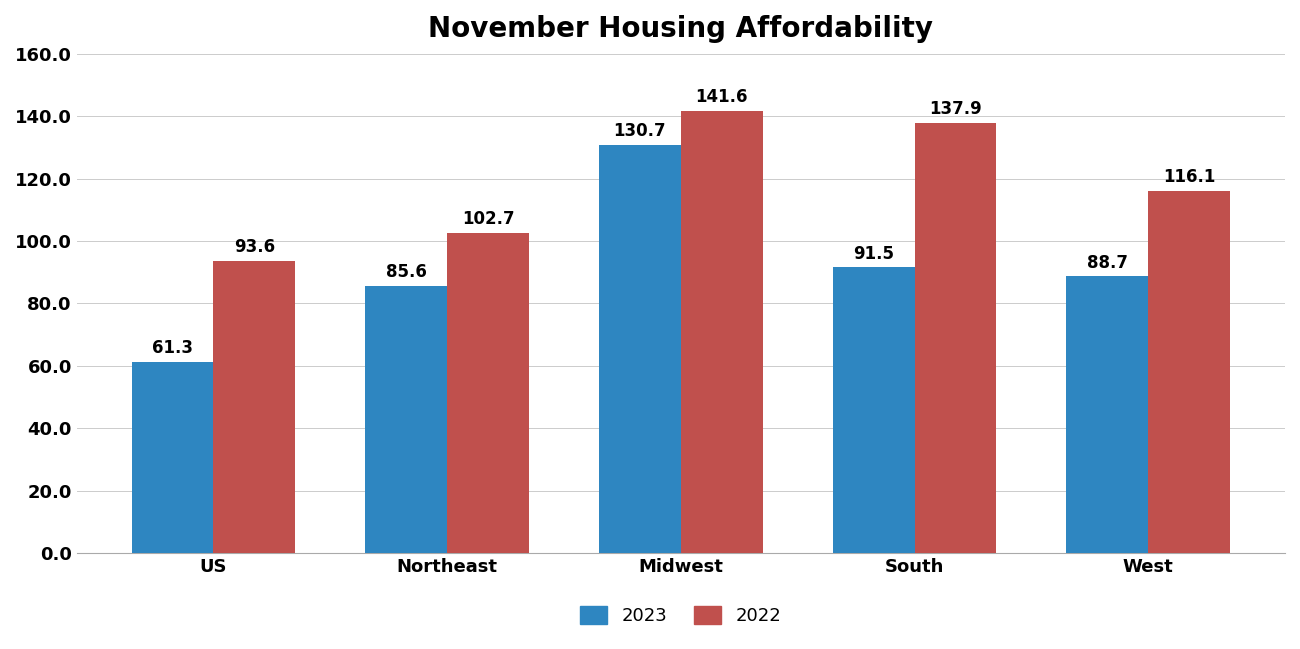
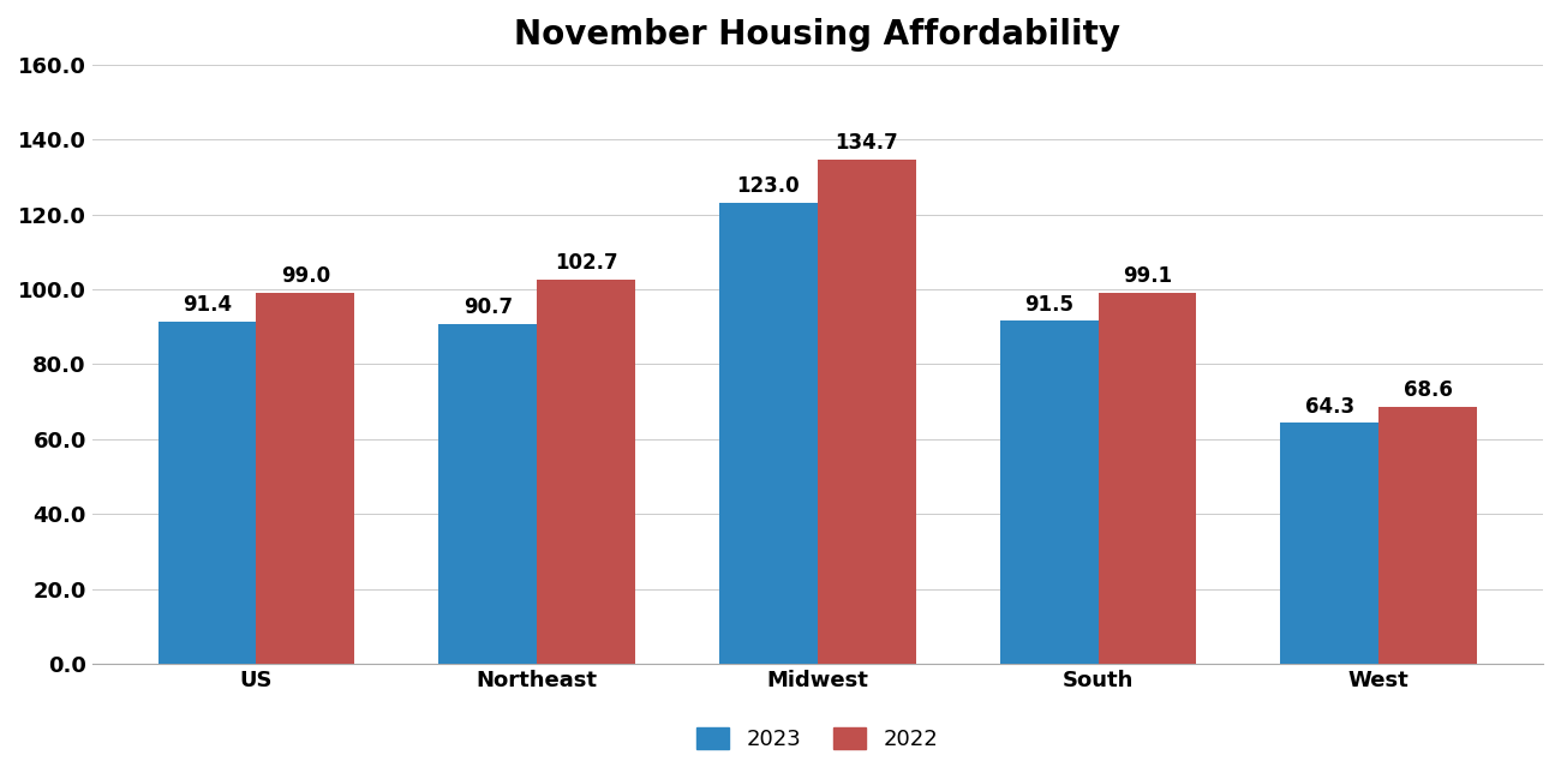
2023/US: 61.3 -> 91.4
2022/US: 93.6 -> 99.0
2023/Northeast: 85.6 -> 90.7
2023/Midwest: 130.7 -> 123.0
2022/Midwest: 141.6 -> 134.7
2022/South: 137.9 -> 99.1
2023/West: 88.7 -> 64.3
2022/West: 116.1 -> 68.6
